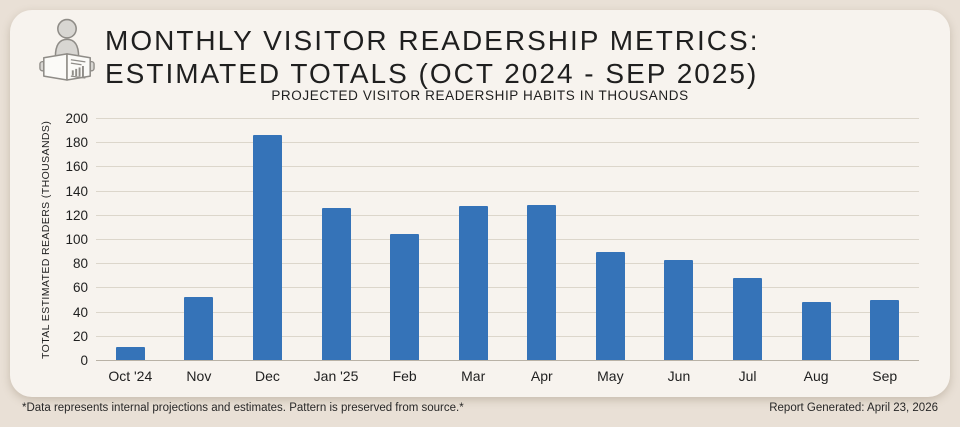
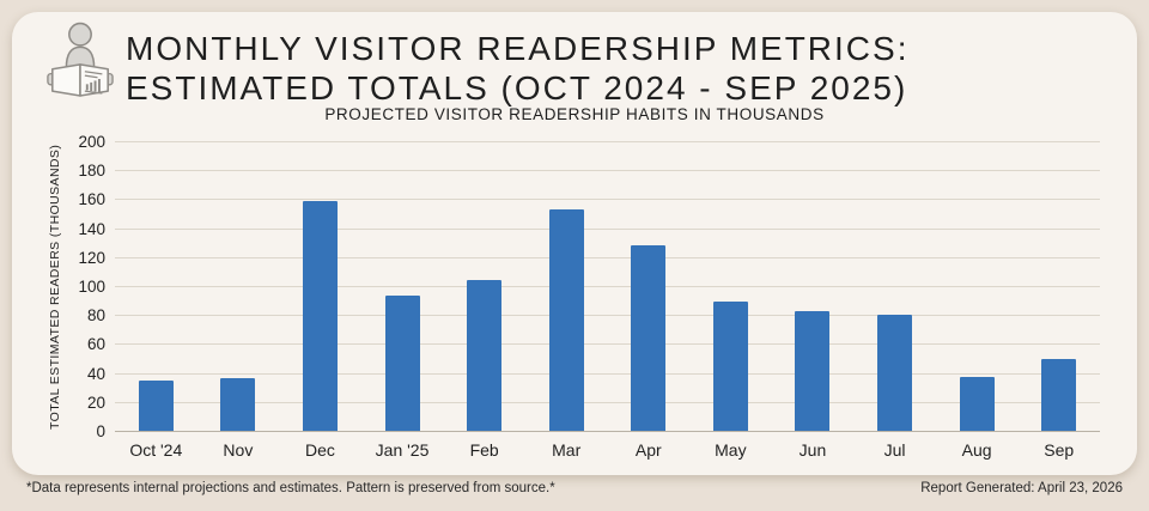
Oct '24: 11 -> 35
Nov: 52 -> 36
Dec: 186 -> 159
Jan '25: 126 -> 93
Mar: 127 -> 153
Jul: 68 -> 80
Aug: 48 -> 37
